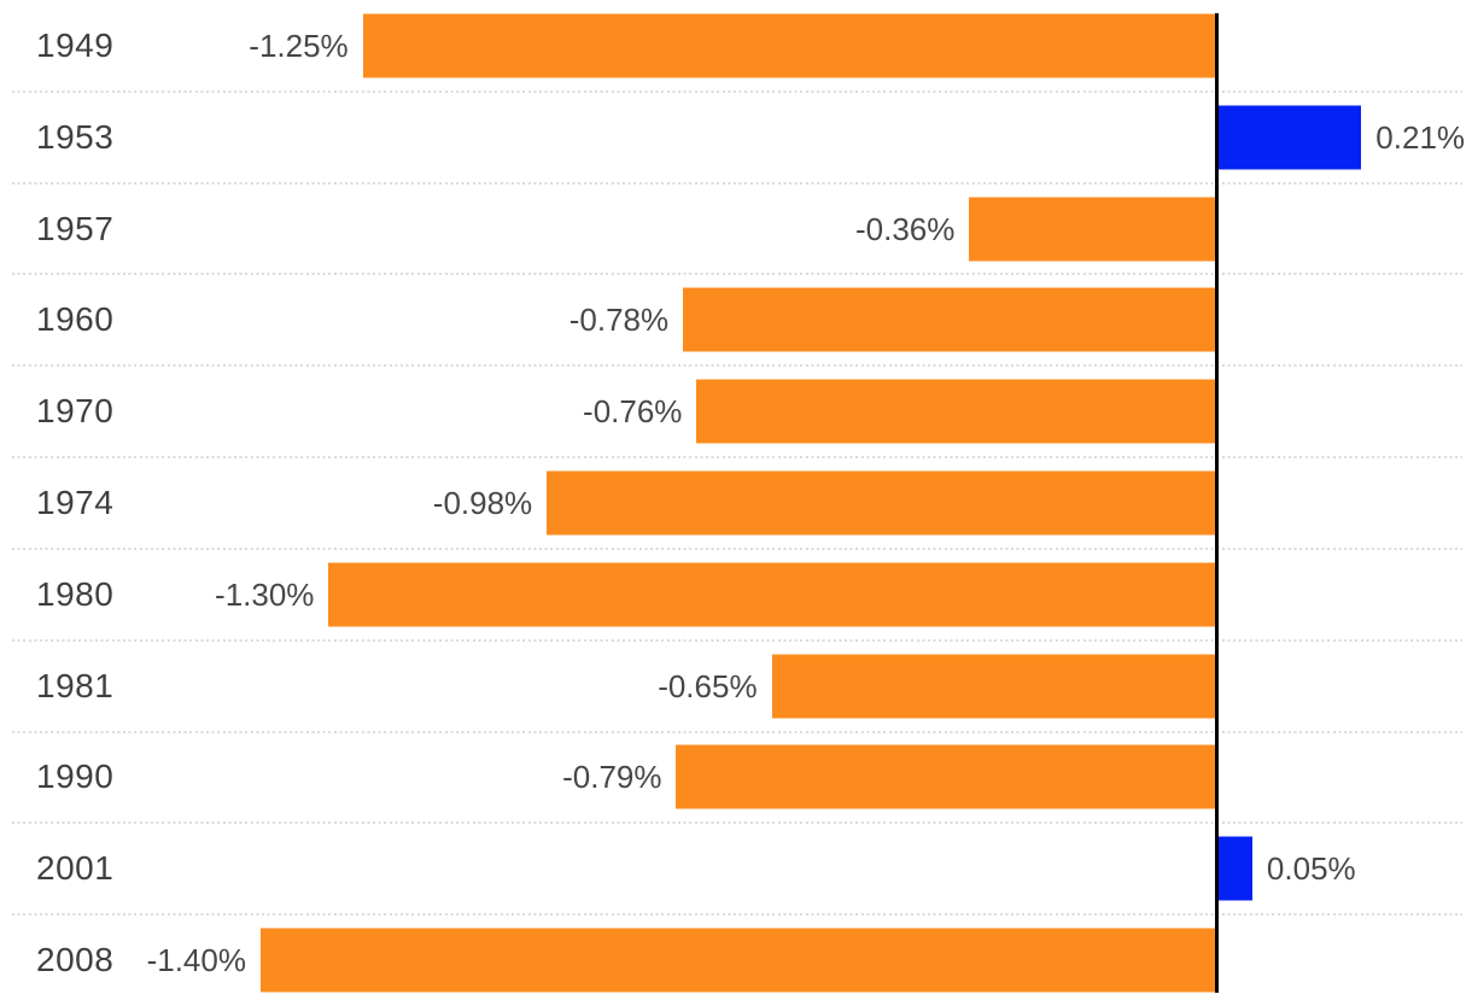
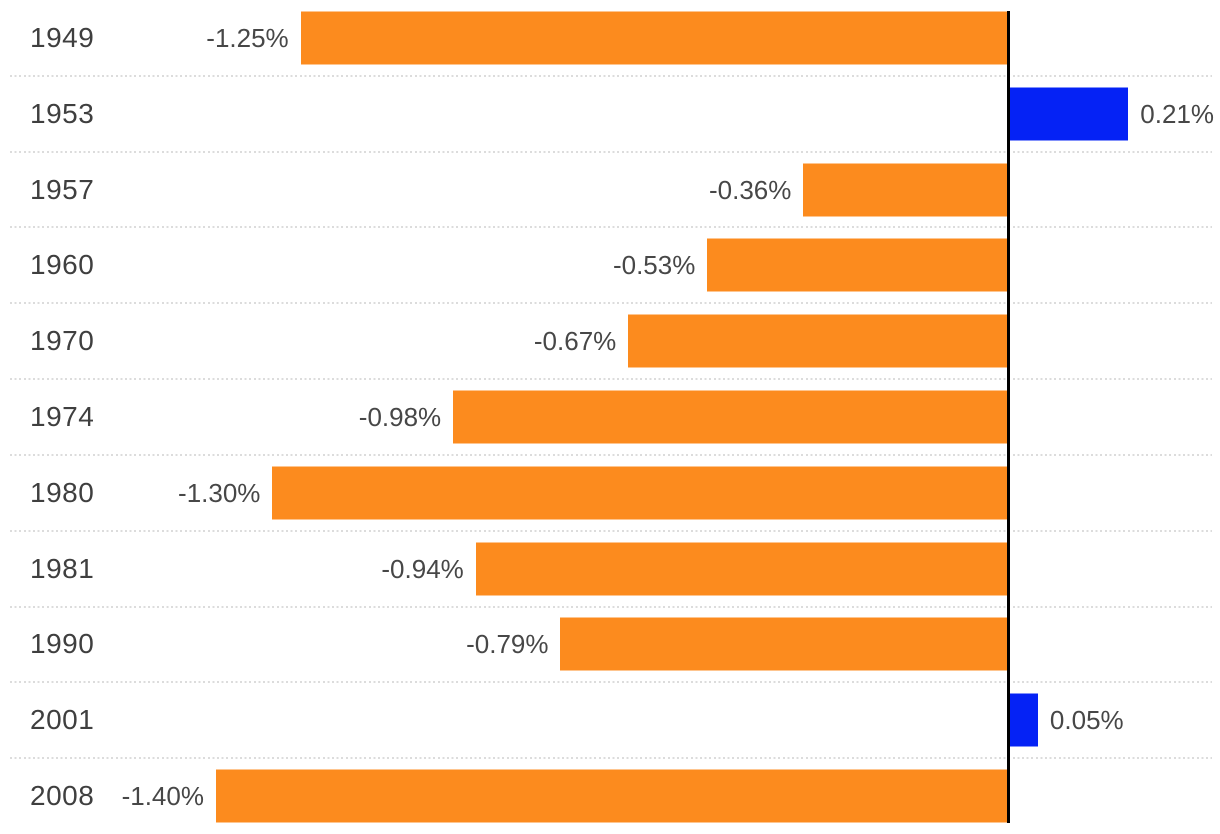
1960: -0.78% -> -0.53%
1970: -0.76% -> -0.67%
1981: -0.65% -> -0.94%
